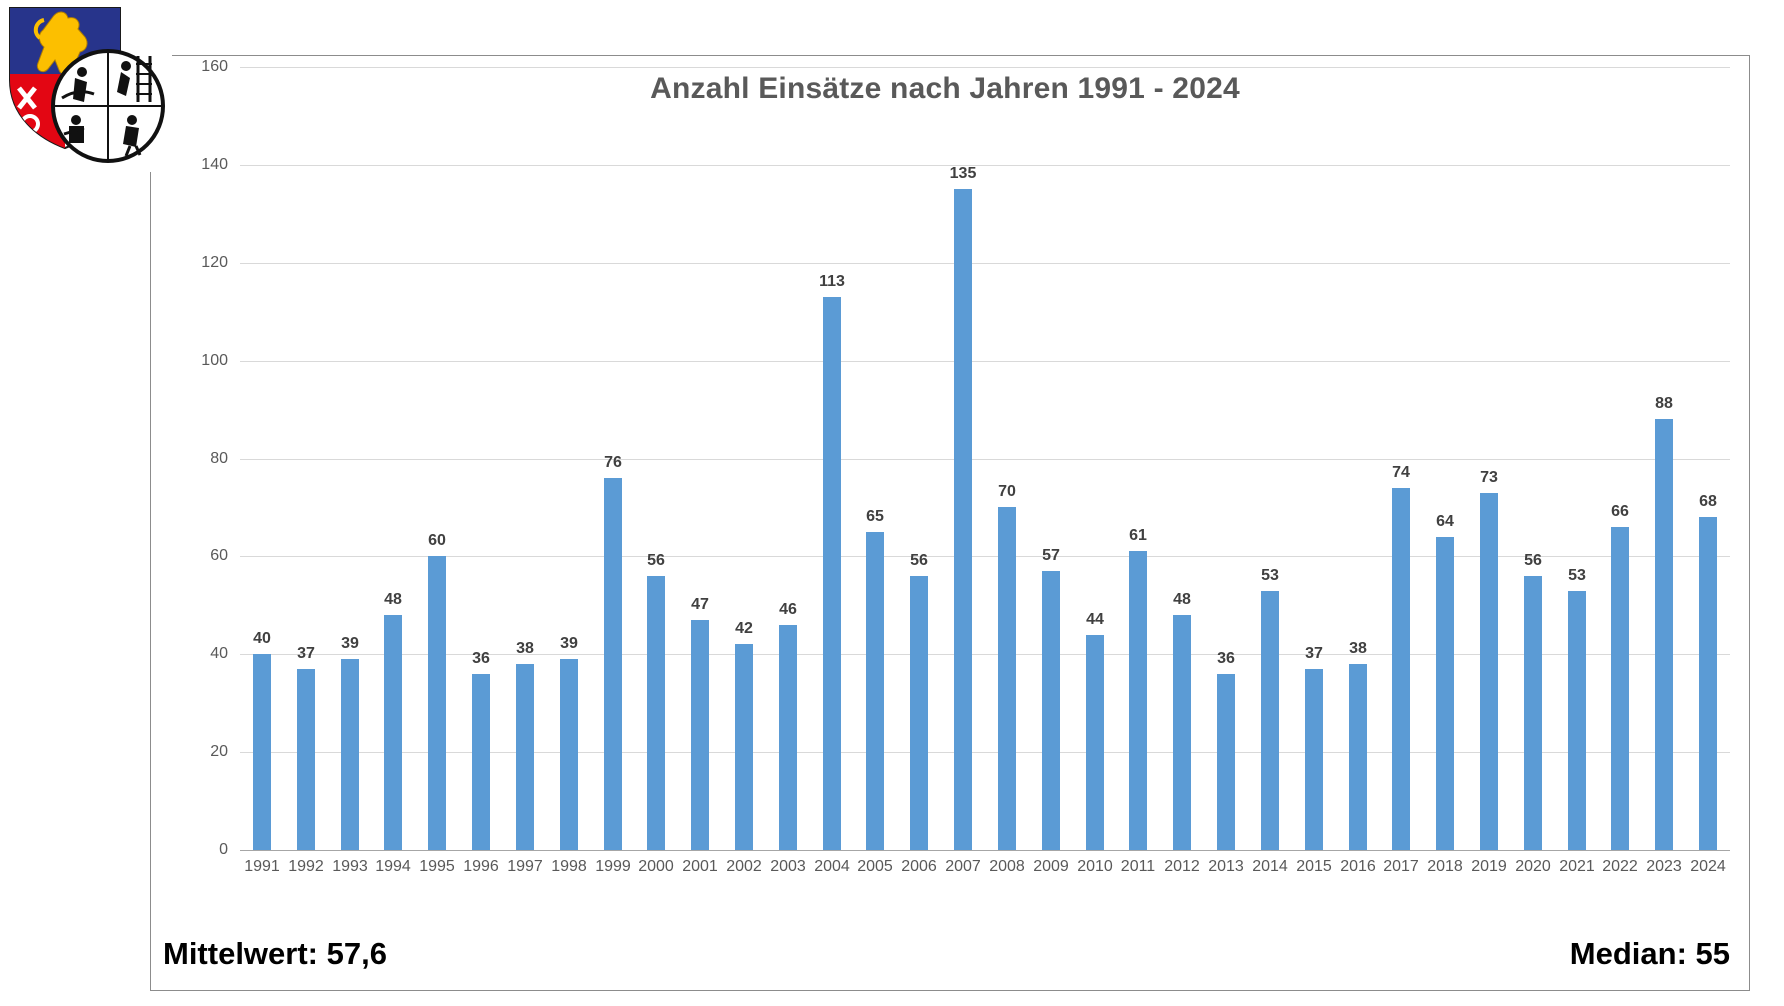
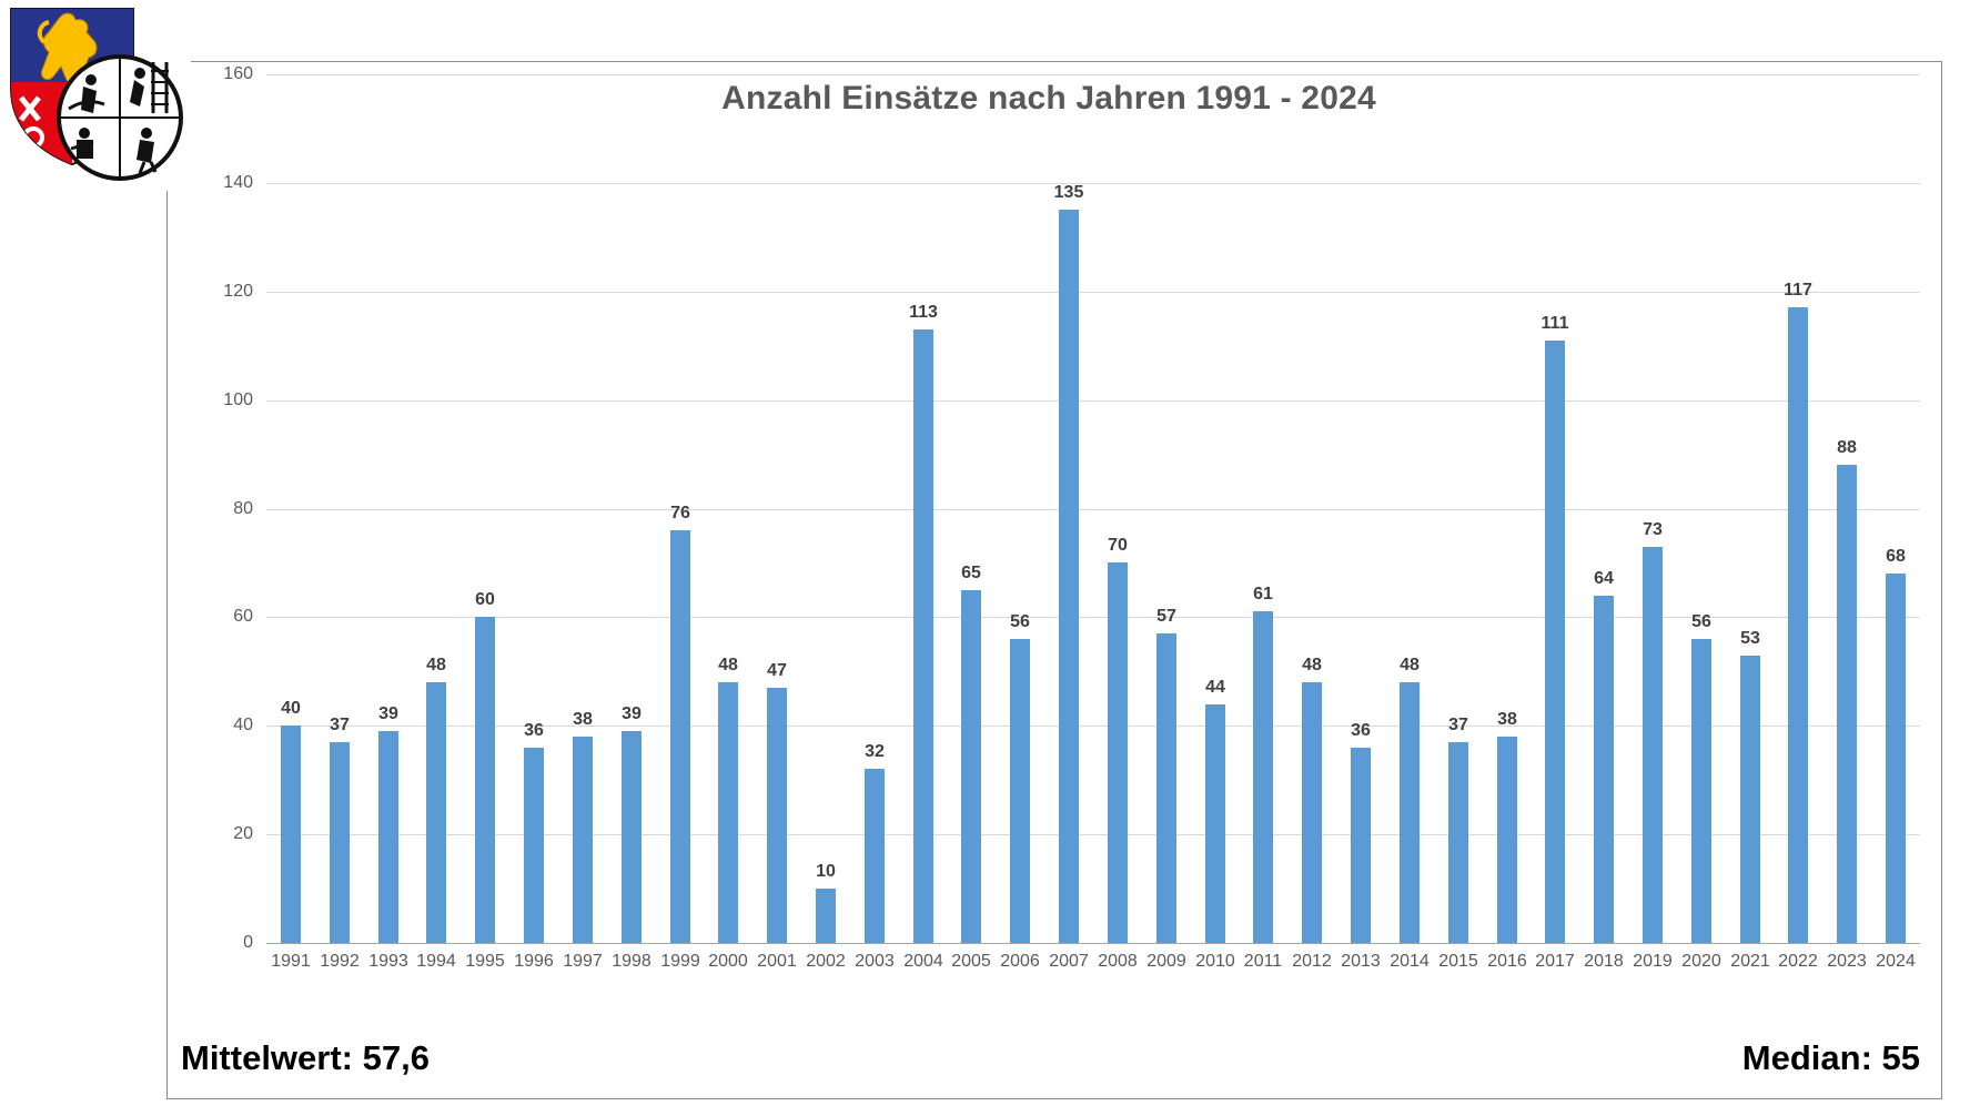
2000: 56 -> 48
2002: 42 -> 10
2003: 46 -> 32
2014: 53 -> 48
2017: 74 -> 111
2022: 66 -> 117
